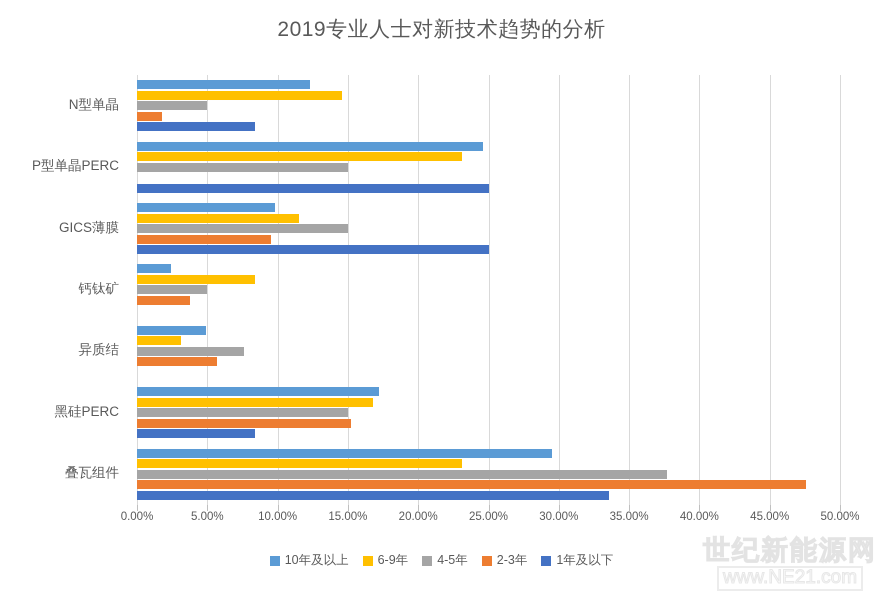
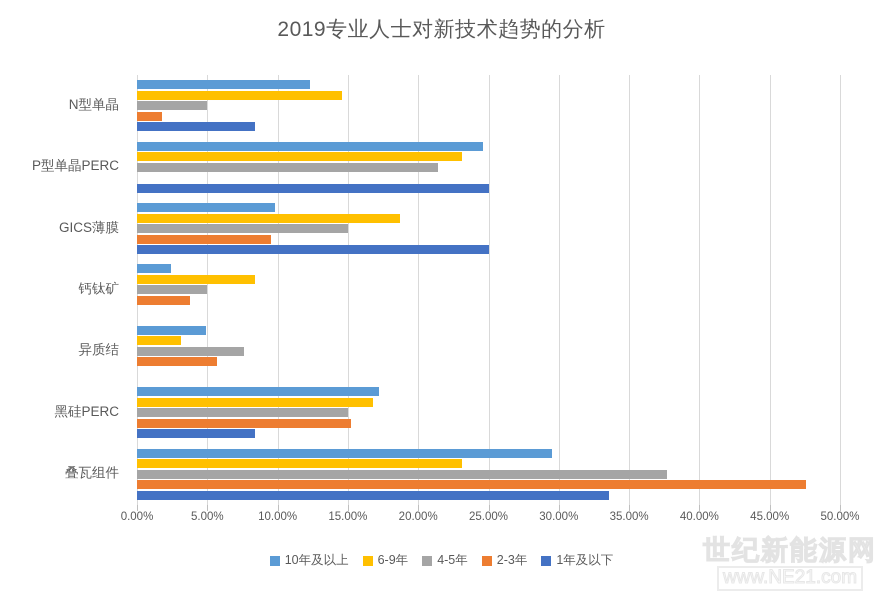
4-5年/P型单晶PERC: 15.0% -> 21.4%
6-9年/GICS薄膜: 11.5% -> 18.7%
